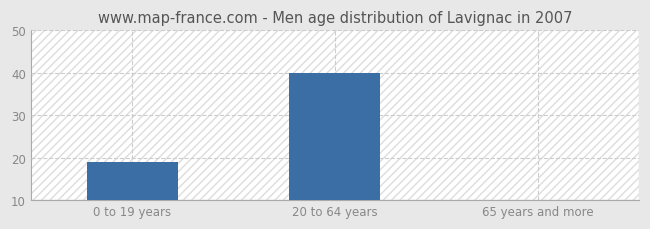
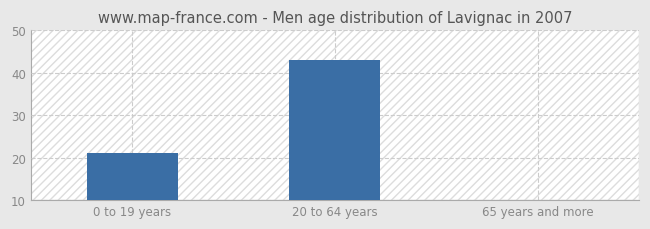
0 to 19 years: 19 -> 21
20 to 64 years: 40 -> 43
